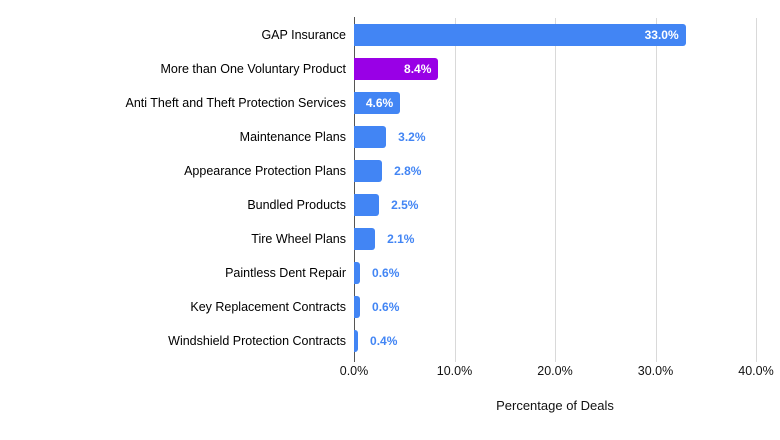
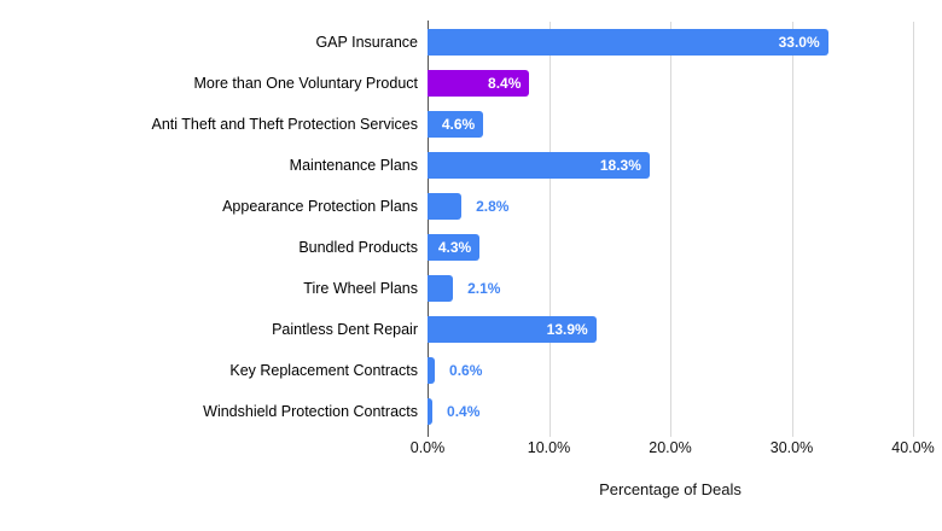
Maintenance Plans: 3.2% -> 18.3%
Bundled Products: 2.5% -> 4.3%
Paintless Dent Repair: 0.6% -> 13.9%
